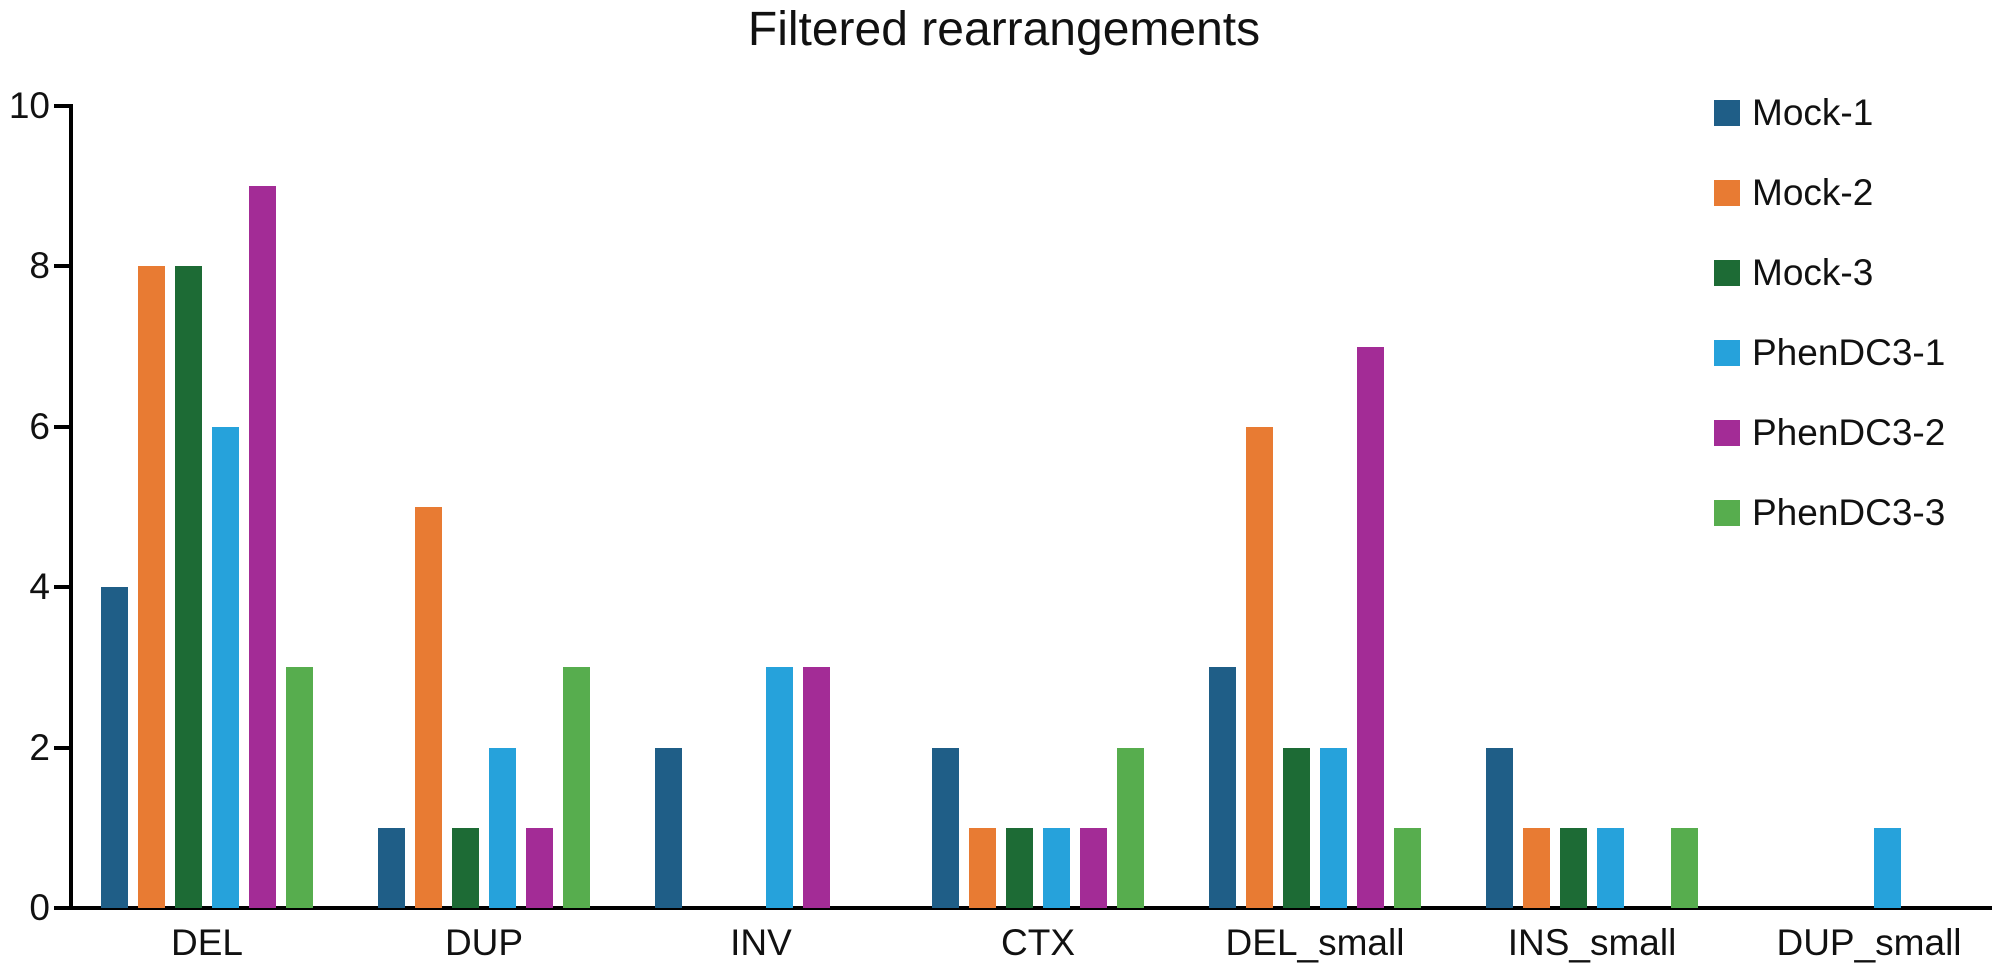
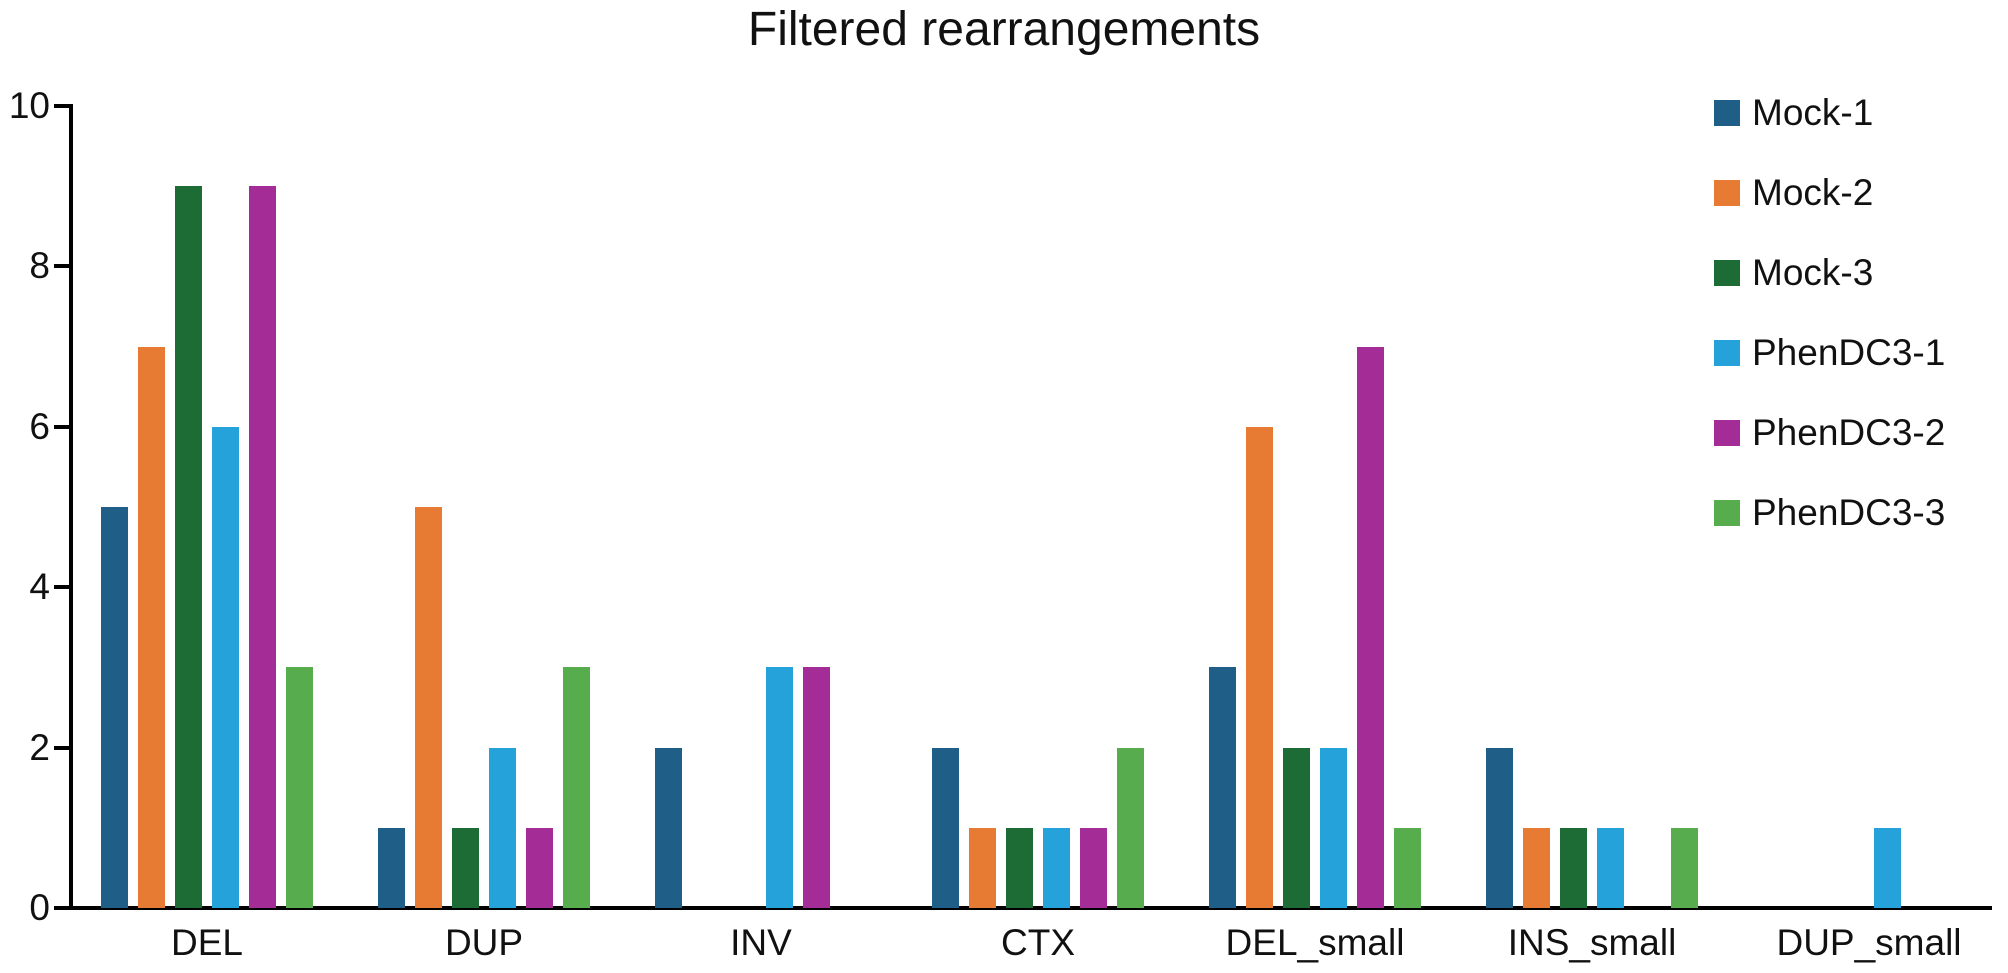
Mock-1/DEL: 4 -> 5
Mock-2/DEL: 8 -> 7
Mock-3/DEL: 8 -> 9
